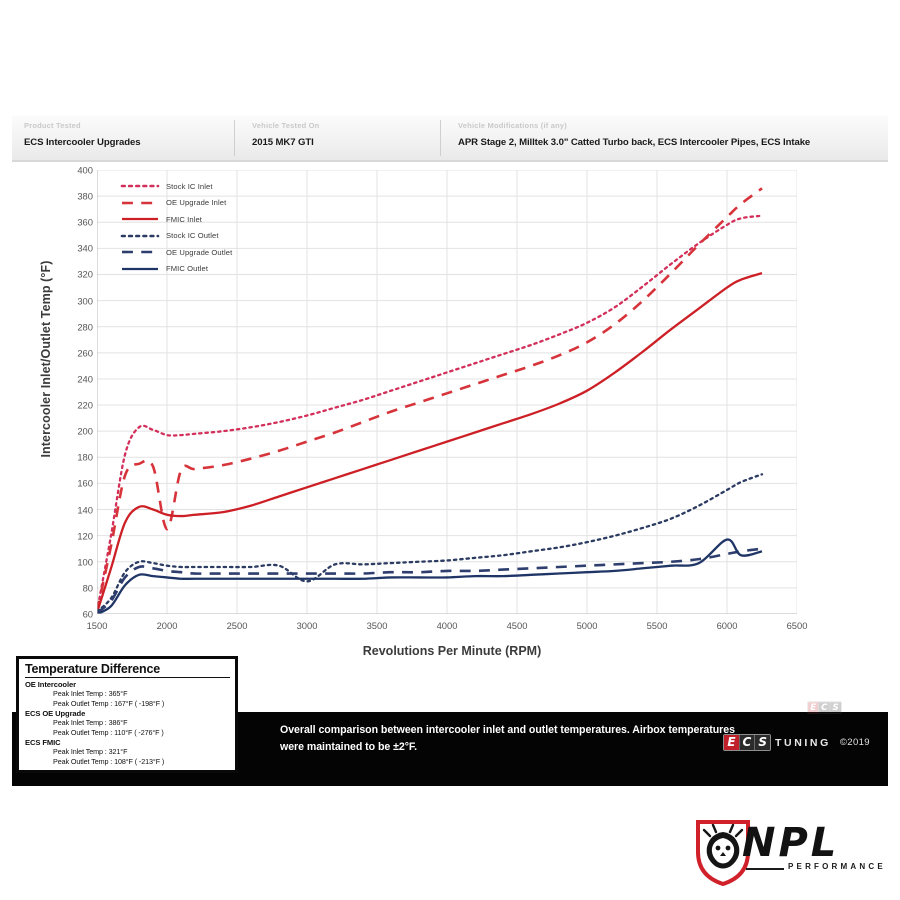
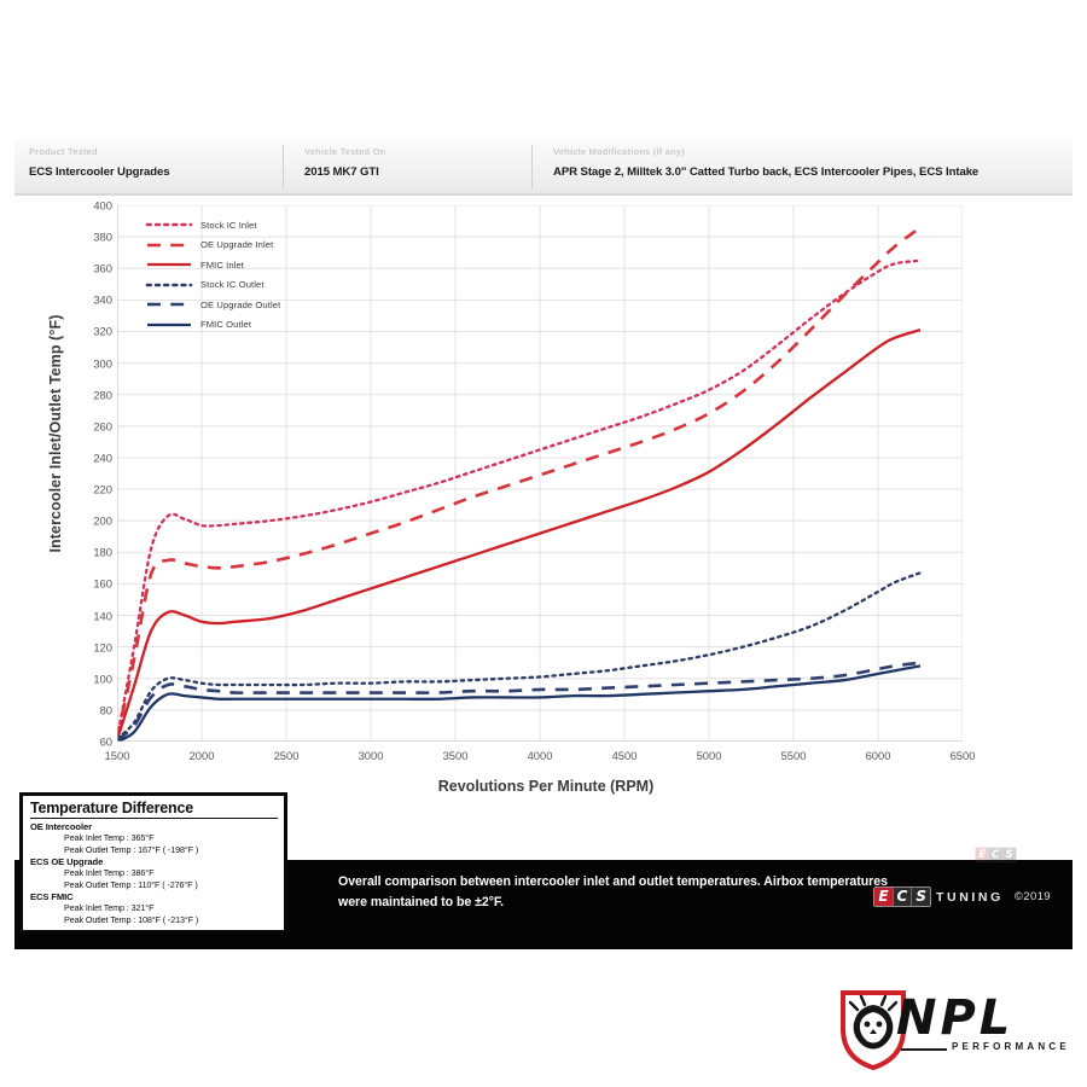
OE Upgrade Inlet/2000: 125 -> 171
Stock IC Outlet/3000: 85 -> 97
FMIC Outlet/6000: 117 -> 103
